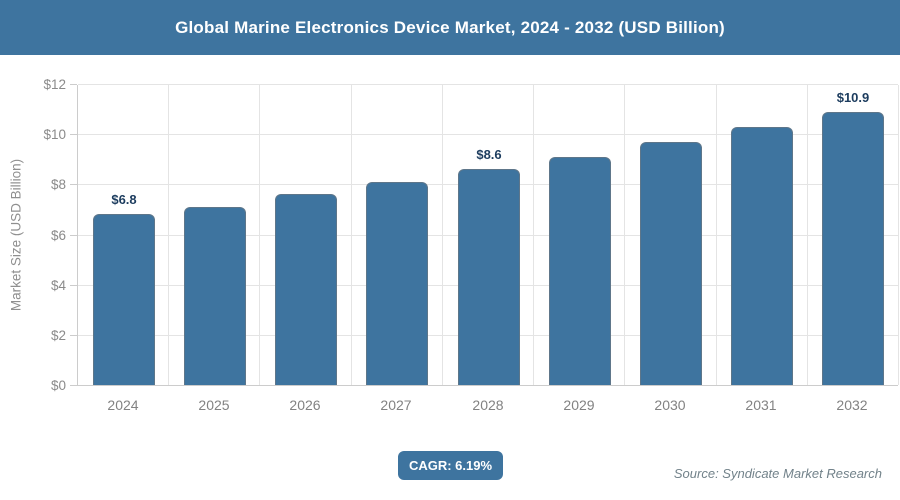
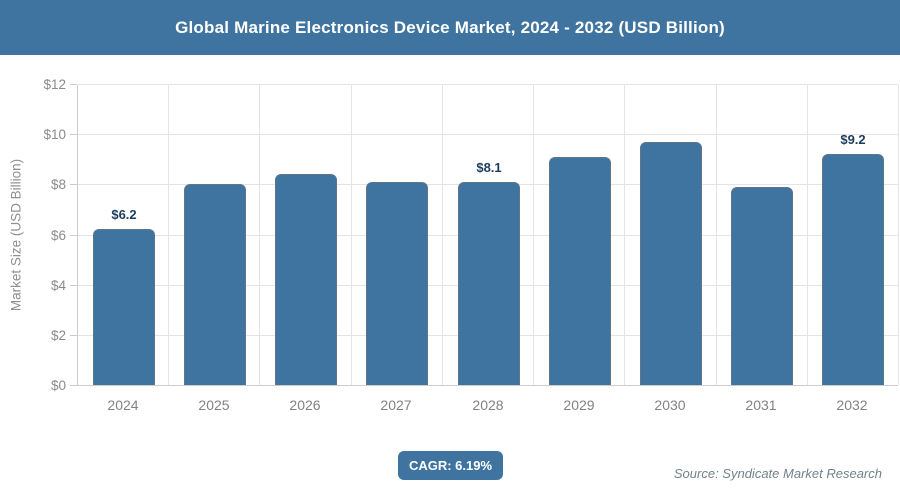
2024: $6.8 -> $6.2
2025: $7.1 -> $8.0
2026: $7.6 -> $8.4
2028: $8.6 -> $8.1
2031: $10.3 -> $7.9
2032: $10.9 -> $9.2
